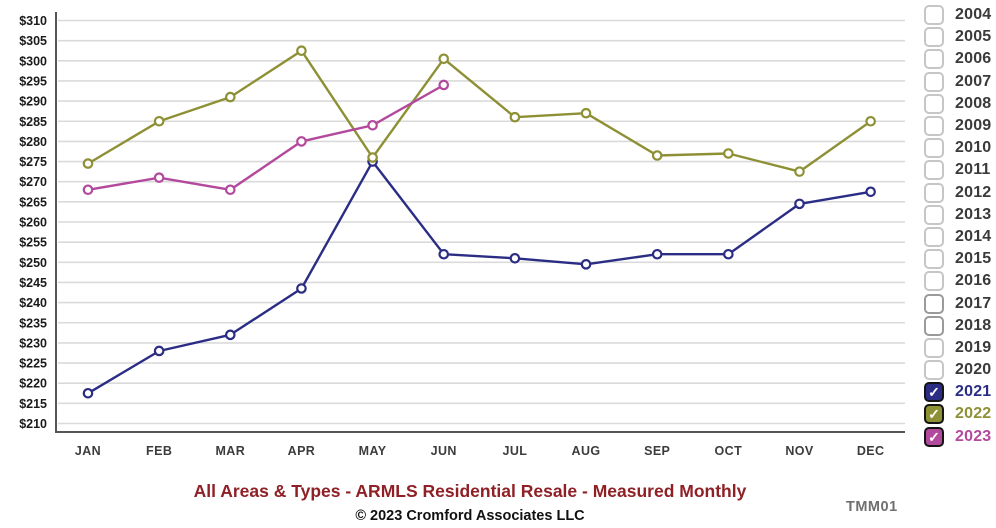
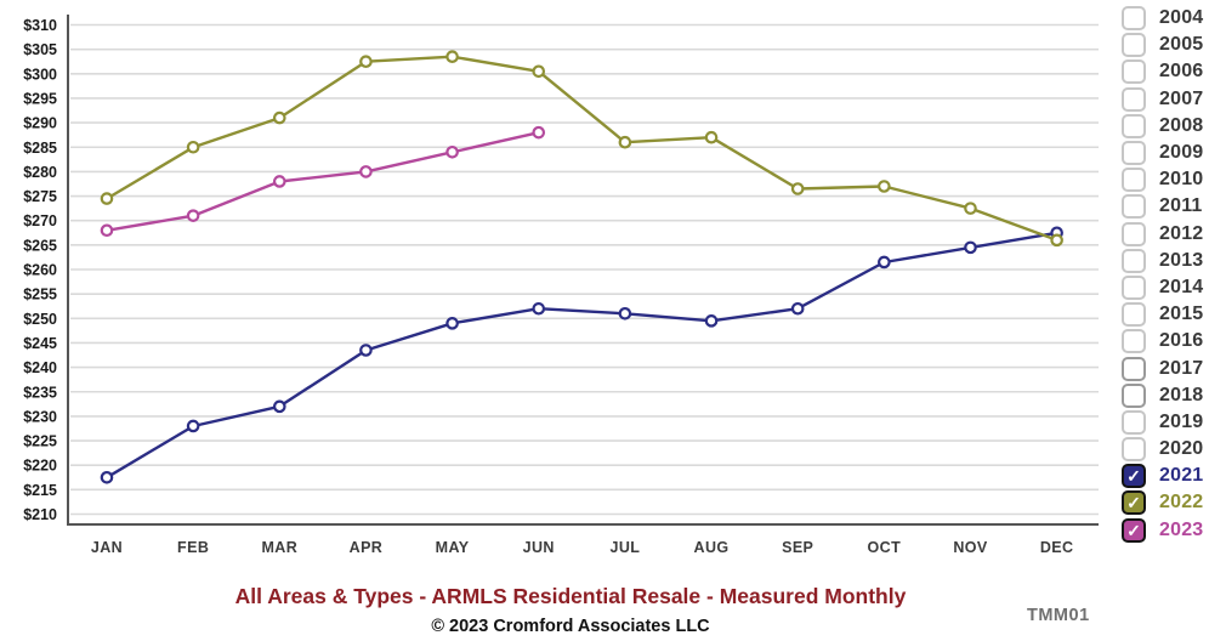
2023/MAR: $268 -> $278
2021/MAY: $275 -> $249
2022/MAY: $276 -> $304
2023/JUN: $294 -> $288
2021/OCT: $252 -> $262
2022/DEC: $285 -> $266
